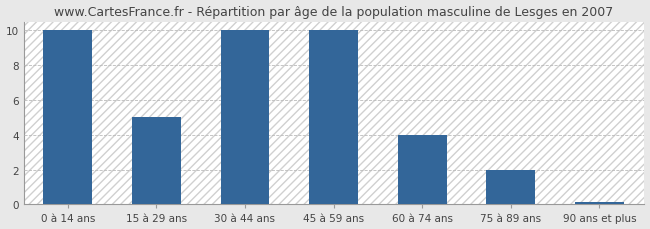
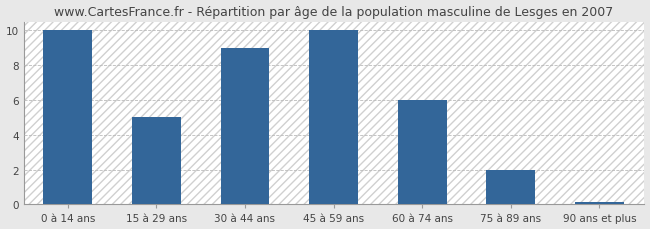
30 à 44 ans: 10.0 -> 9.0
60 à 74 ans: 4.0 -> 6.0
